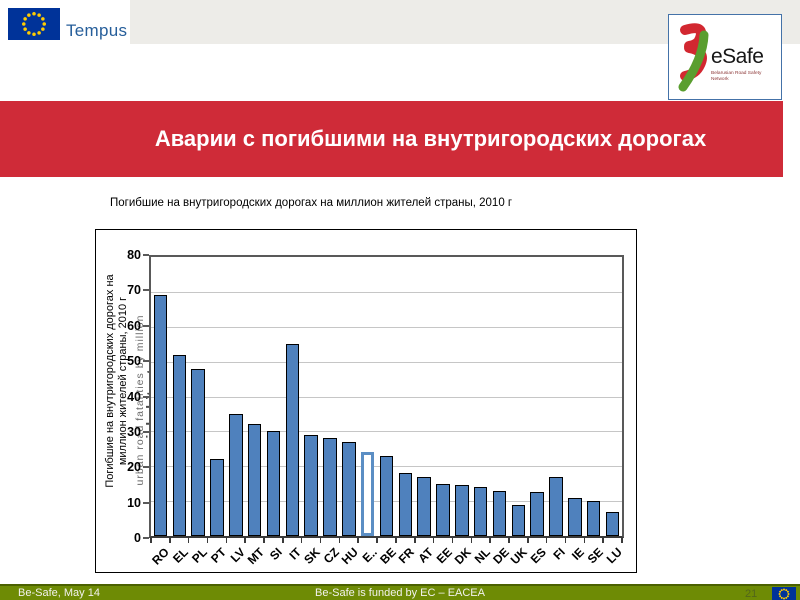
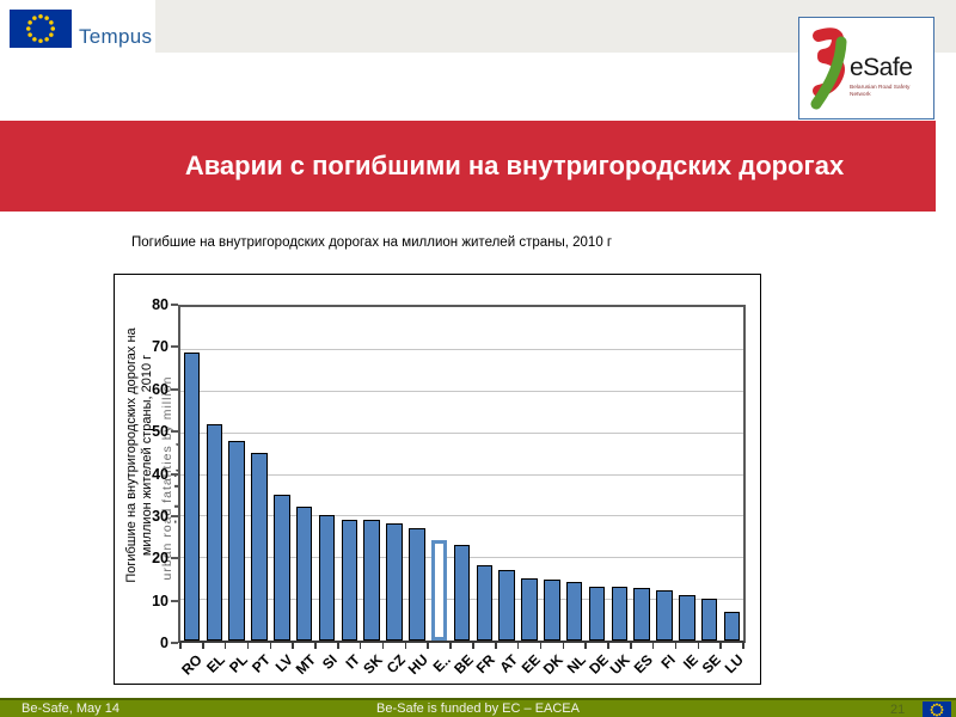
PT: 22 -> 45
IT: 55 -> 29
UK: 9 -> 13
FI: 17 -> 12
